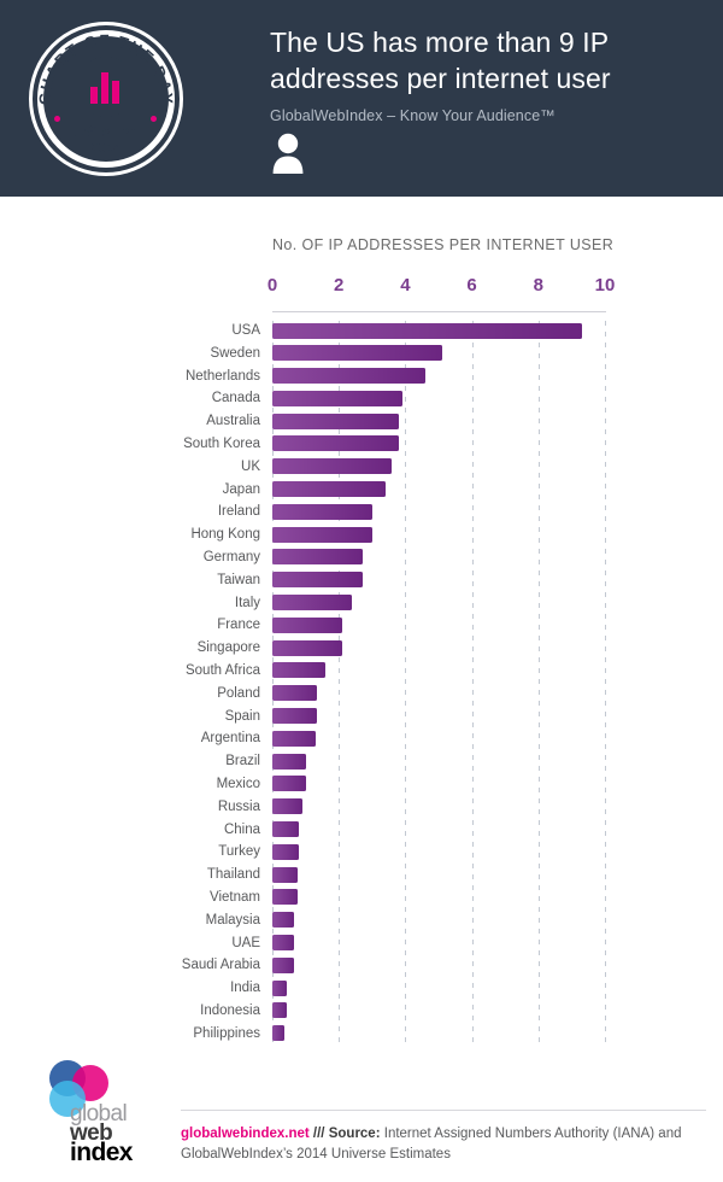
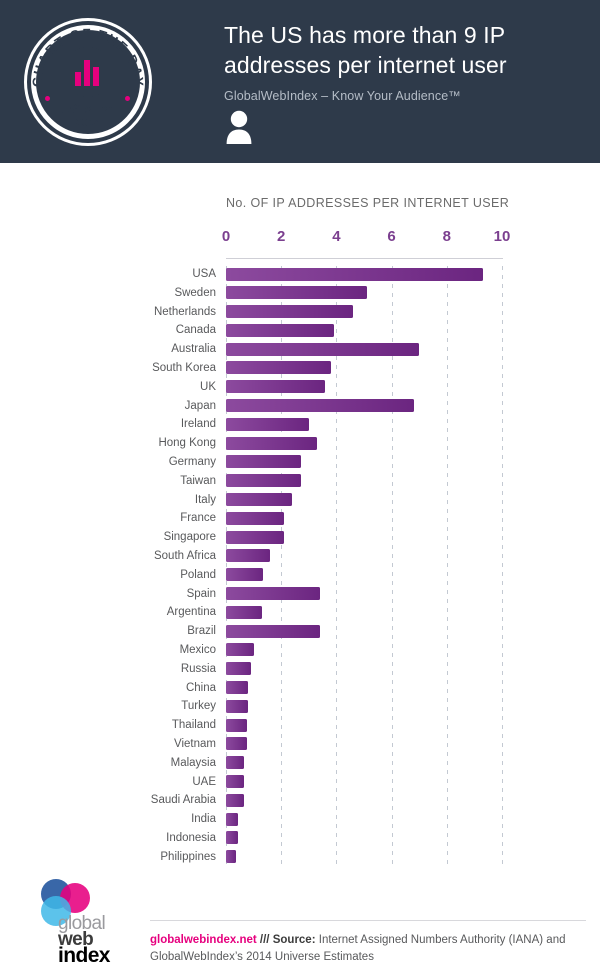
Australia: 3.8 -> 7.0
Japan: 3.4 -> 6.8
Hong Kong: 3.0 -> 3.3
Spain: 1.4 -> 3.4
Brazil: 1.0 -> 3.4
